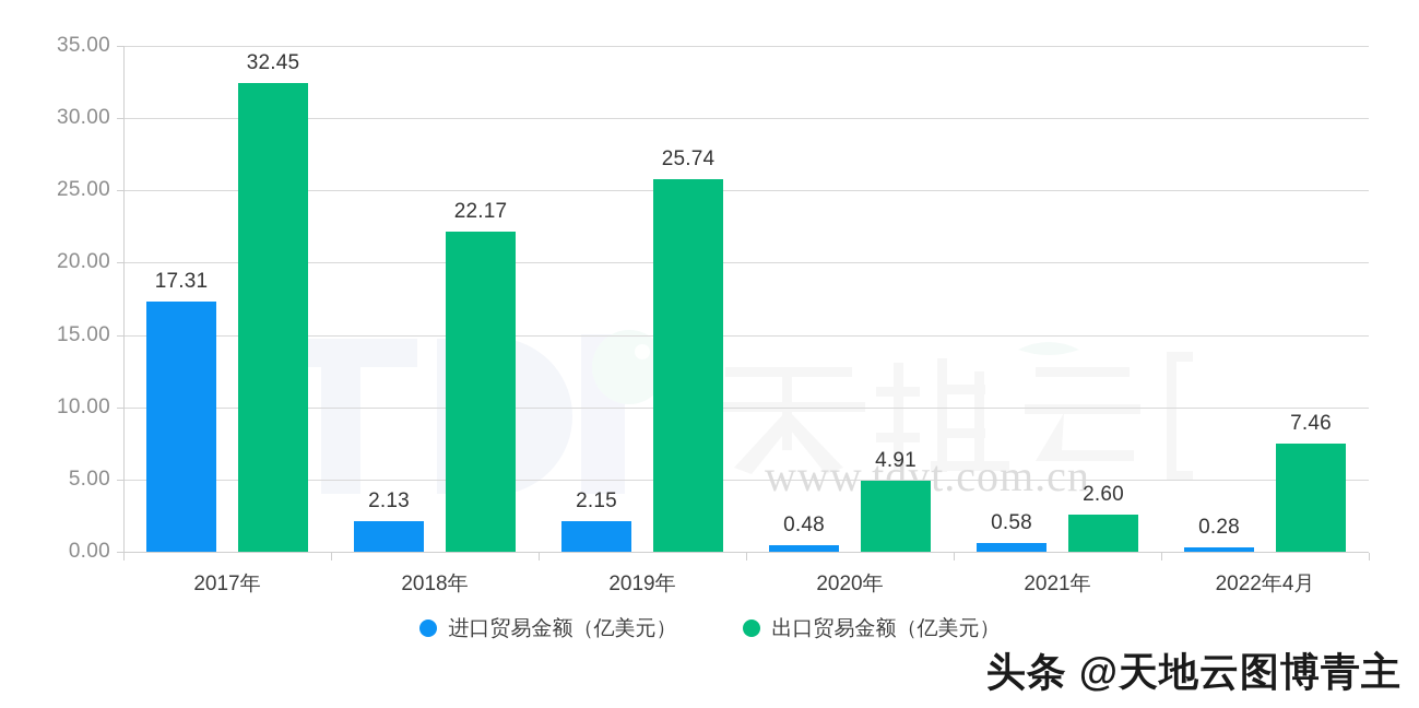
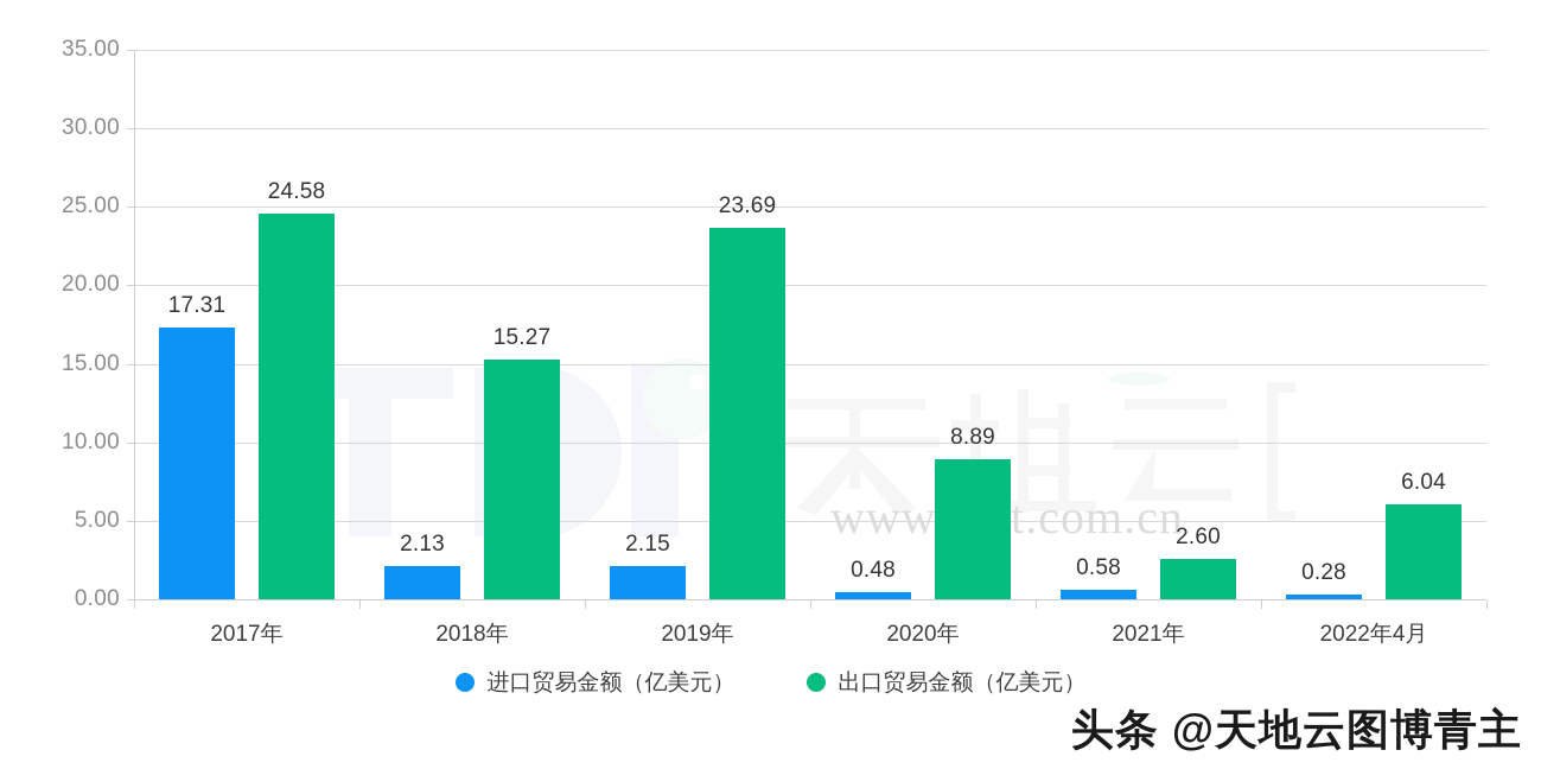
出口贸易金额（亿美元）/2017年: 32.45 -> 24.58
出口贸易金额（亿美元）/2018年: 22.17 -> 15.27
出口贸易金额（亿美元）/2019年: 25.74 -> 23.69
出口贸易金额（亿美元）/2020年: 4.91 -> 8.89
出口贸易金额（亿美元）/2022年4月: 7.46 -> 6.04
